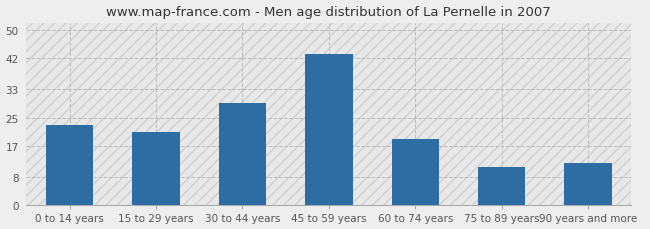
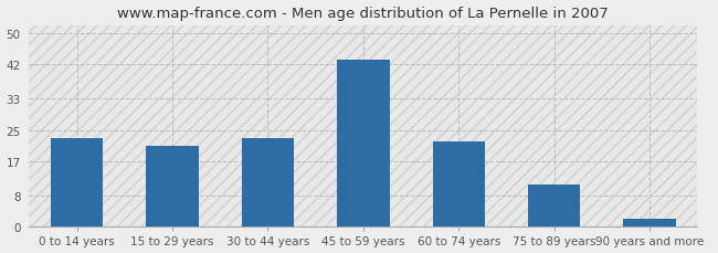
30 to 44 years: 29 -> 23
60 to 74 years: 19 -> 22
90 years and more: 12 -> 2
